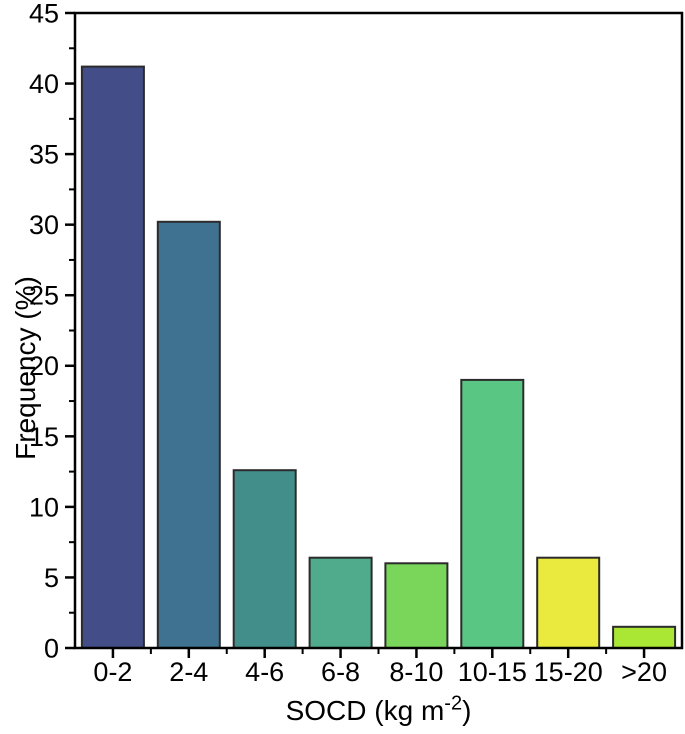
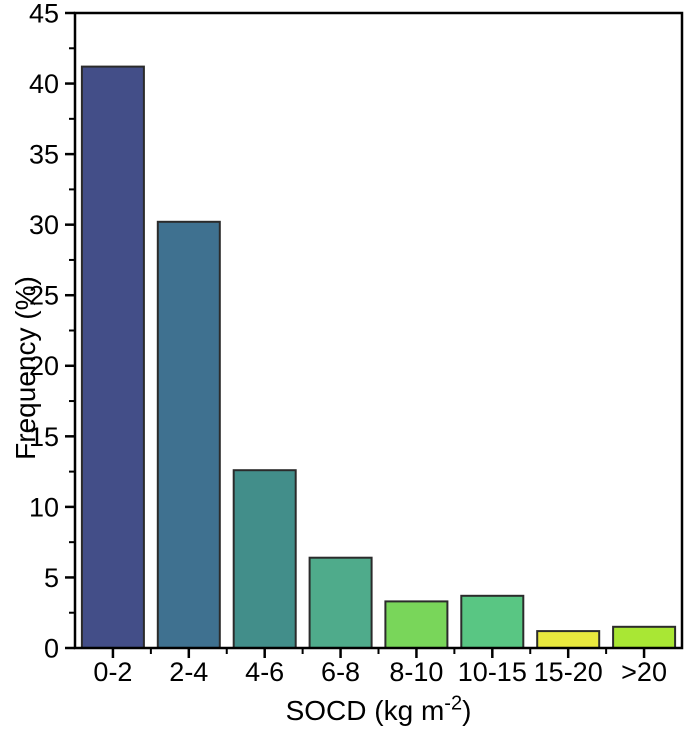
8-10: 6.0 -> 3.3
10-15: 19.0 -> 3.7
15-20: 6.4 -> 1.2
